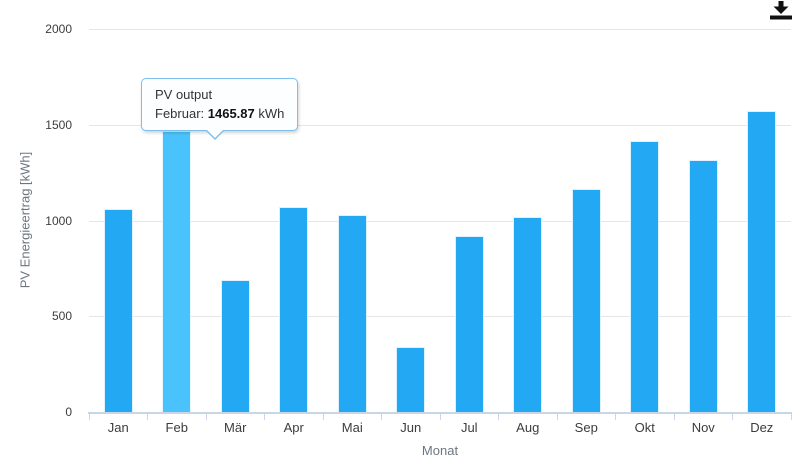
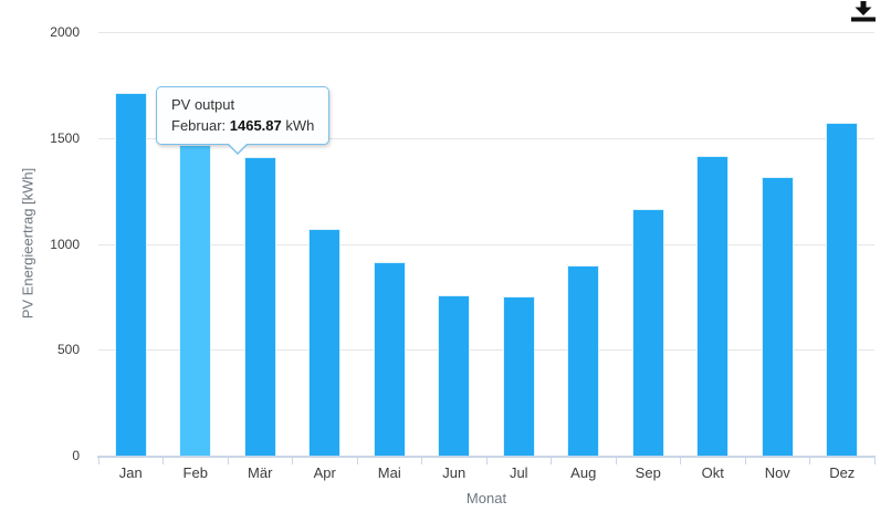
Jan: 1060 -> 1710
Mär: 690 -> 1410
Mai: 1030 -> 910
Jun: 340 -> 760
Jul: 920 -> 750
Aug: 1020 -> 900
